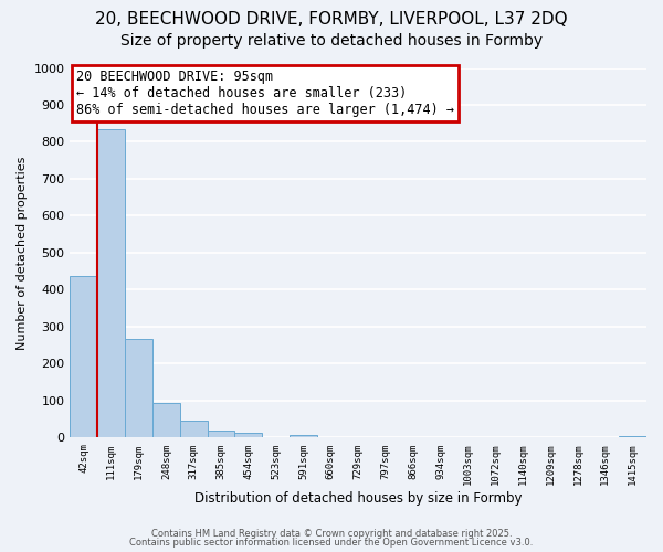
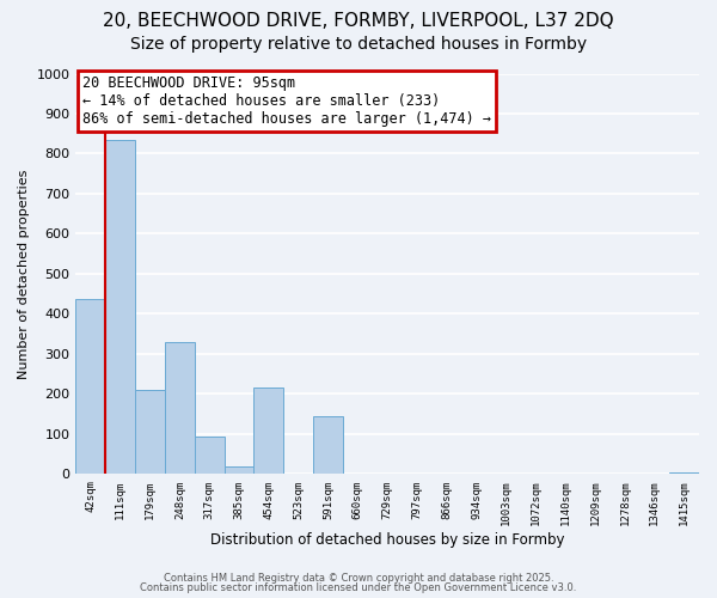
179sqm: 268 -> 210
248sqm: 95 -> 330
317sqm: 47 -> 95
454sqm: 12 -> 215
591sqm: 8 -> 145
